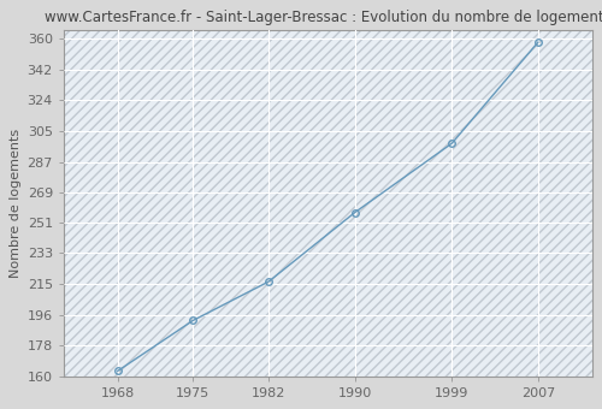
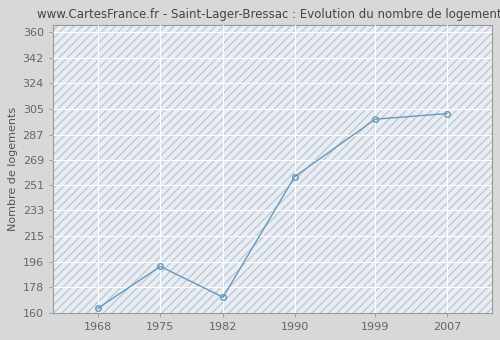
1982: 216 -> 171
2007: 358 -> 302
